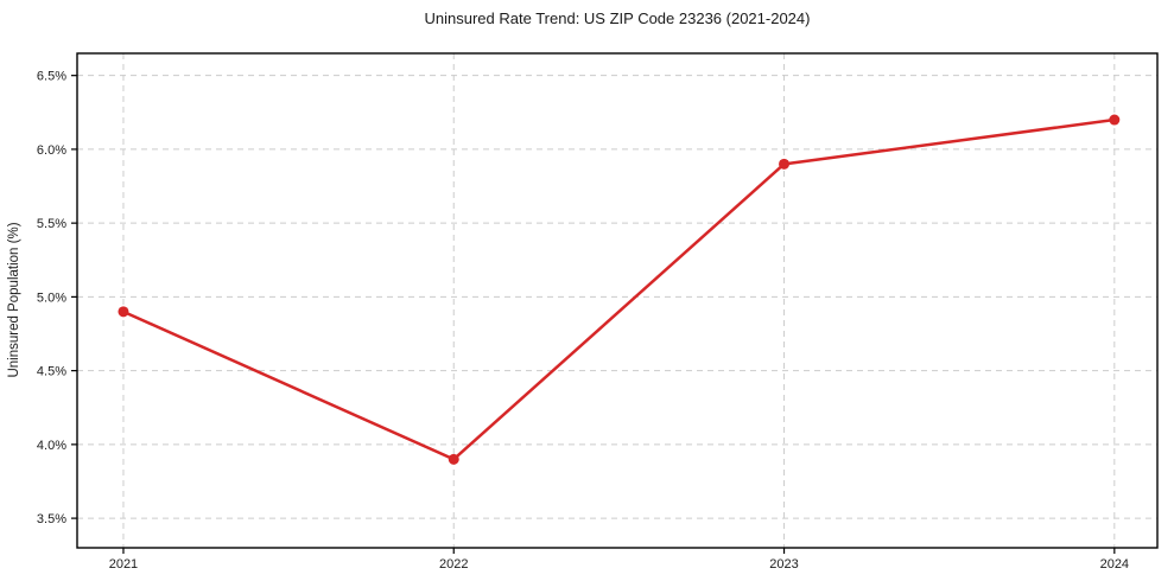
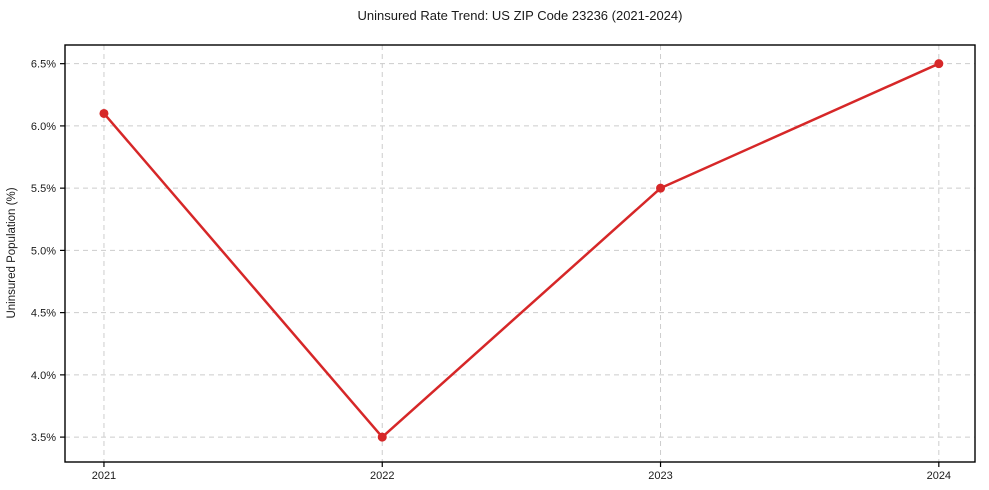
2021: 4.9% -> 6.1%
2022: 3.9% -> 3.5%
2023: 5.9% -> 5.5%
2024: 6.2% -> 6.5%
